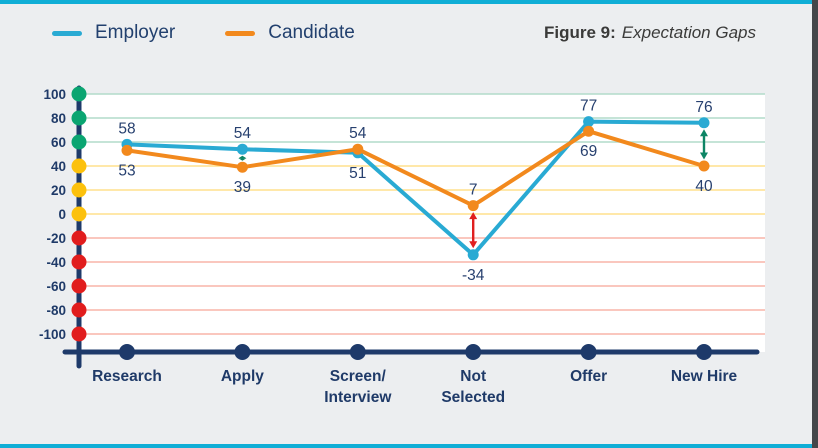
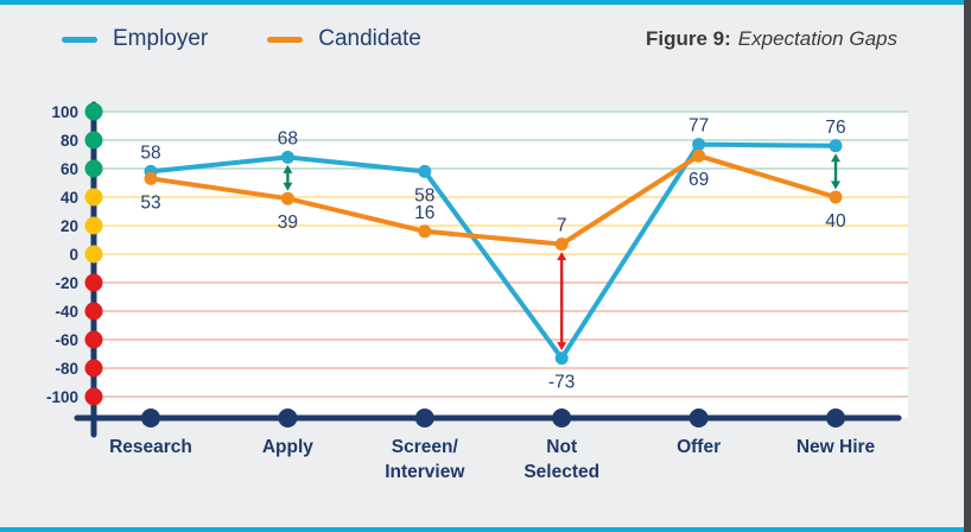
Employer/Apply: 54 -> 68
Employer/Screen/Interview: 51 -> 58
Candidate/Screen/Interview: 54 -> 16
Employer/Not Selected: -34 -> -73
